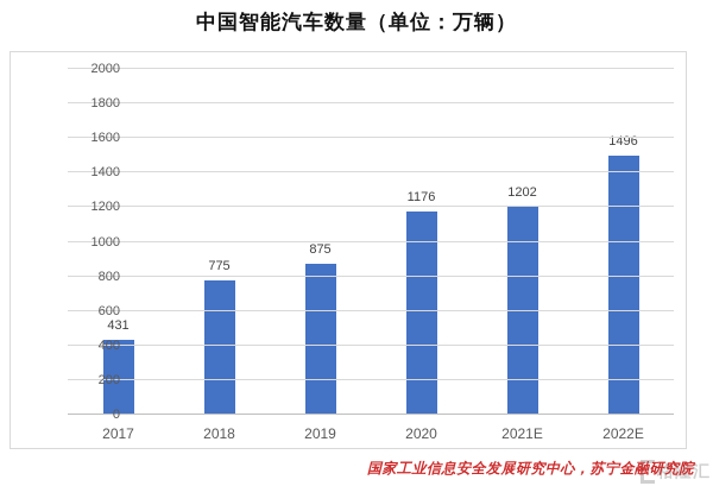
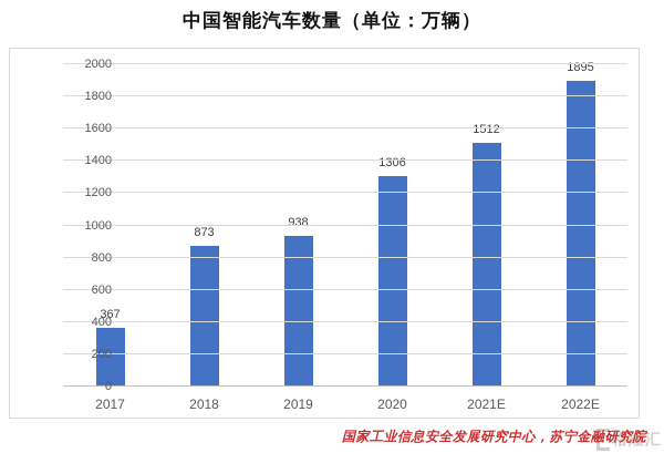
2017: 431 -> 367
2018: 775 -> 873
2019: 875 -> 938
2020: 1176 -> 1306
2021E: 1202 -> 1512
2022E: 1496 -> 1895
